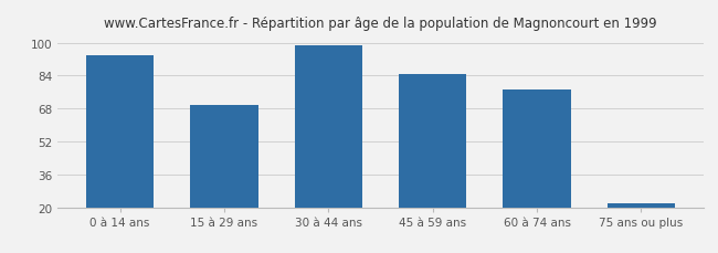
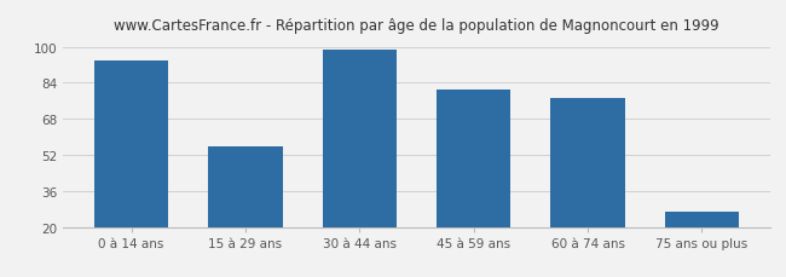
15 à 29 ans: 70 -> 56
45 à 59 ans: 85 -> 81
75 ans ou plus: 22 -> 27
